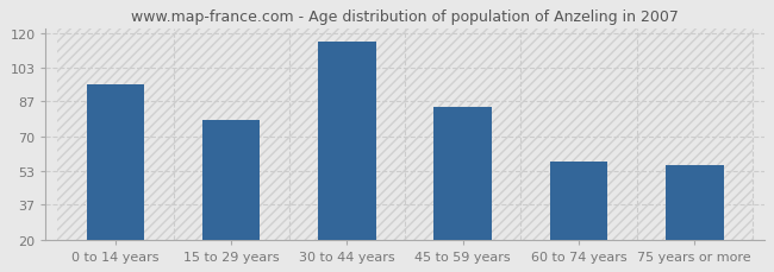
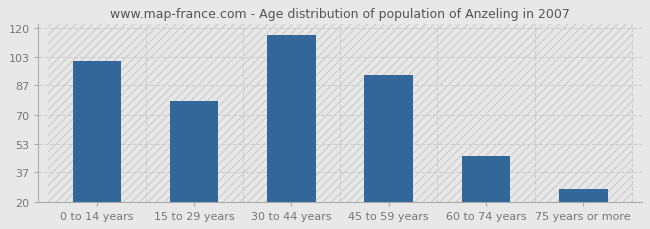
0 to 14 years: 95 -> 101
45 to 59 years: 84 -> 93
60 to 74 years: 58 -> 46
75 years or more: 56 -> 27
